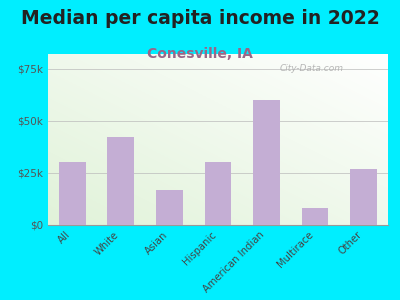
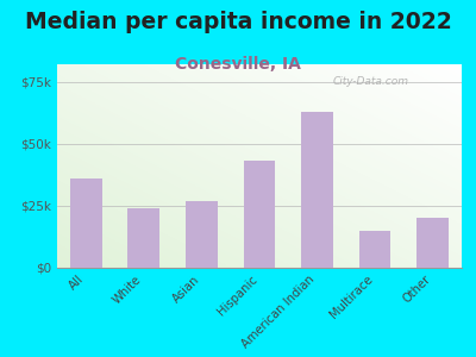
All: $30k -> $36k
White: $42k -> $24k
Asian: $17k -> $27k
Hispanic: $30k -> $43k
American Indian: $60k -> $63k
Multirace: $8k -> $15k
Other: $27k -> $20k
